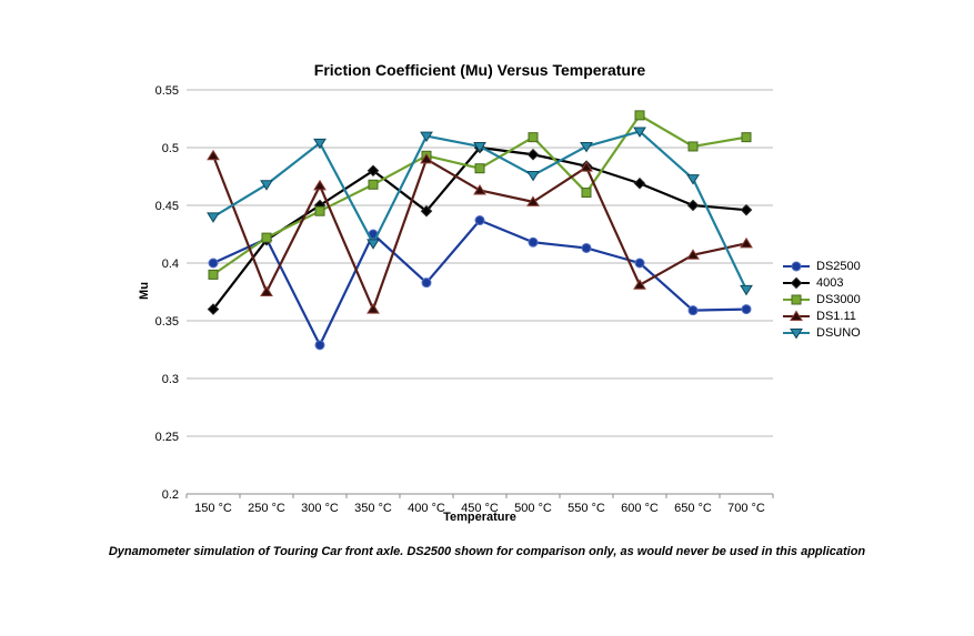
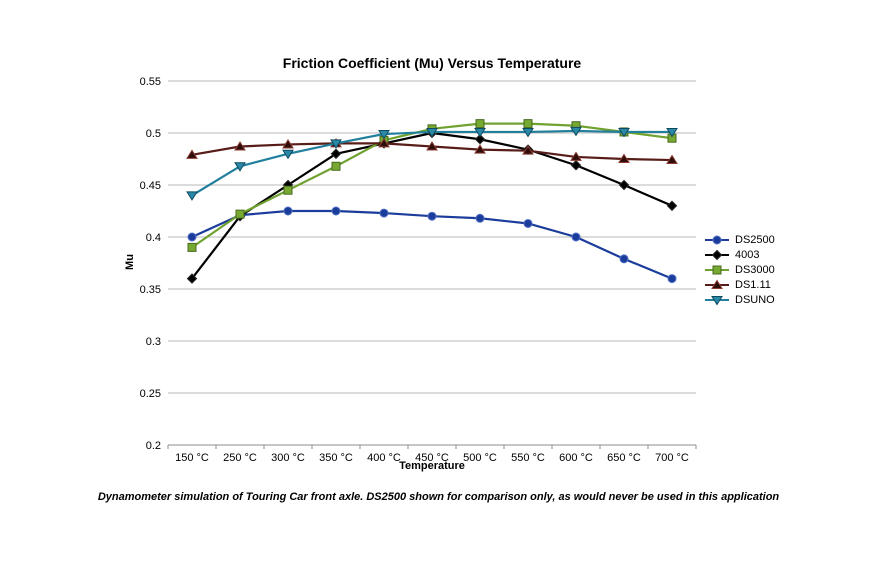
DS1.11/150 °C: 0.493 -> 0.479
DS1.11/250 °C: 0.375 -> 0.487
DS2500/300 °C: 0.329 -> 0.425
DS1.11/300 °C: 0.467 -> 0.489
DSUNO/300 °C: 0.504 -> 0.480
DS1.11/350 °C: 0.360 -> 0.490
DSUNO/350 °C: 0.417 -> 0.490
DS2500/400 °C: 0.383 -> 0.423
4003/400 °C: 0.445 -> 0.490
DSUNO/400 °C: 0.510 -> 0.499
DS2500/450 °C: 0.437 -> 0.420
DS3000/450 °C: 0.482 -> 0.504
DS1.11/450 °C: 0.463 -> 0.487
DS1.11/500 °C: 0.453 -> 0.484
DSUNO/500 °C: 0.476 -> 0.501
DS3000/550 °C: 0.461 -> 0.509
DS3000/600 °C: 0.528 -> 0.507
DS1.11/600 °C: 0.381 -> 0.477
DSUNO/600 °C: 0.514 -> 0.502
DS2500/650 °C: 0.359 -> 0.379
DS1.11/650 °C: 0.407 -> 0.475
DSUNO/650 °C: 0.473 -> 0.501
4003/700 °C: 0.446 -> 0.430
DS3000/700 °C: 0.509 -> 0.495
DS1.11/700 °C: 0.417 -> 0.474
DSUNO/700 °C: 0.377 -> 0.501
